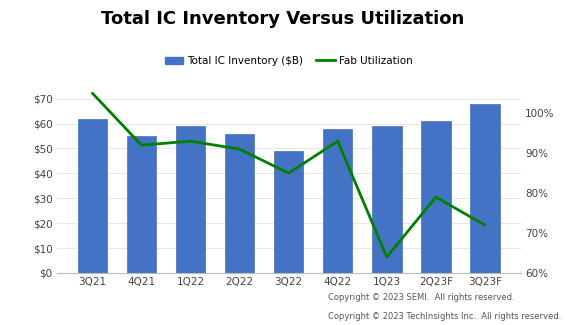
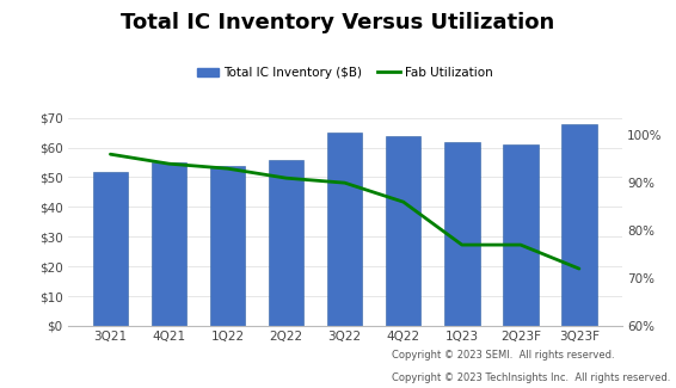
Total IC Inventory ($B)/3Q21: $62 -> $52
Fab Utilization/3Q21: 105% -> 96%
Fab Utilization/4Q21: 92% -> 94%
Total IC Inventory ($B)/1Q22: $59 -> $54
Total IC Inventory ($B)/3Q22: $49 -> $65
Fab Utilization/3Q22: 85% -> 90%
Total IC Inventory ($B)/4Q22: $58 -> $64
Fab Utilization/4Q22: 93% -> 86%
Total IC Inventory ($B)/1Q23: $59 -> $62
Fab Utilization/1Q23: 64% -> 77%
Fab Utilization/2Q23F: 79% -> 77%
